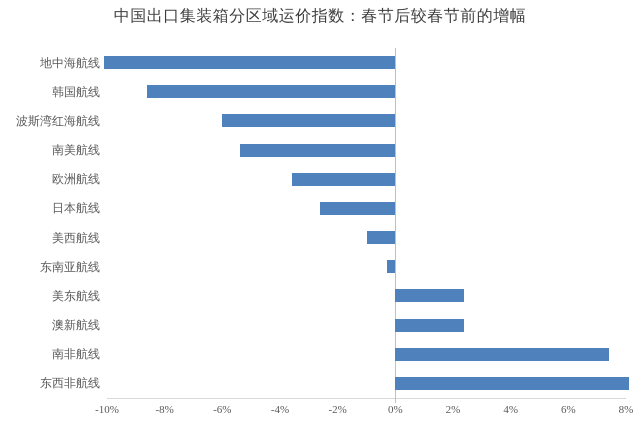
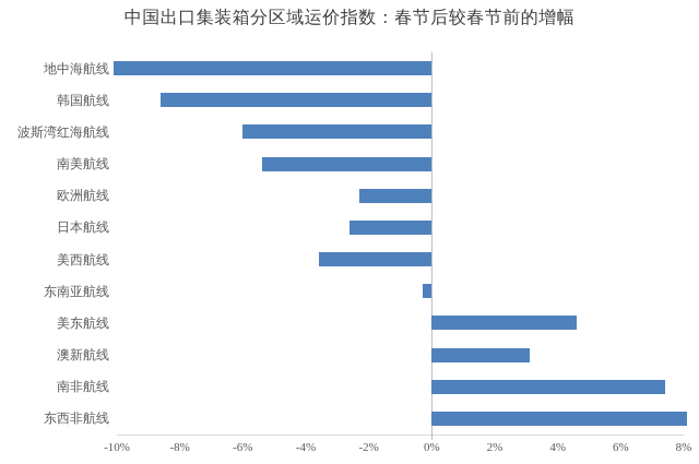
欧洲航线: -3.6% -> -2.3%
美西航线: -1.0% -> -3.6%
美东航线: 2.4% -> 4.6%
澳新航线: 2.4% -> 3.1%
